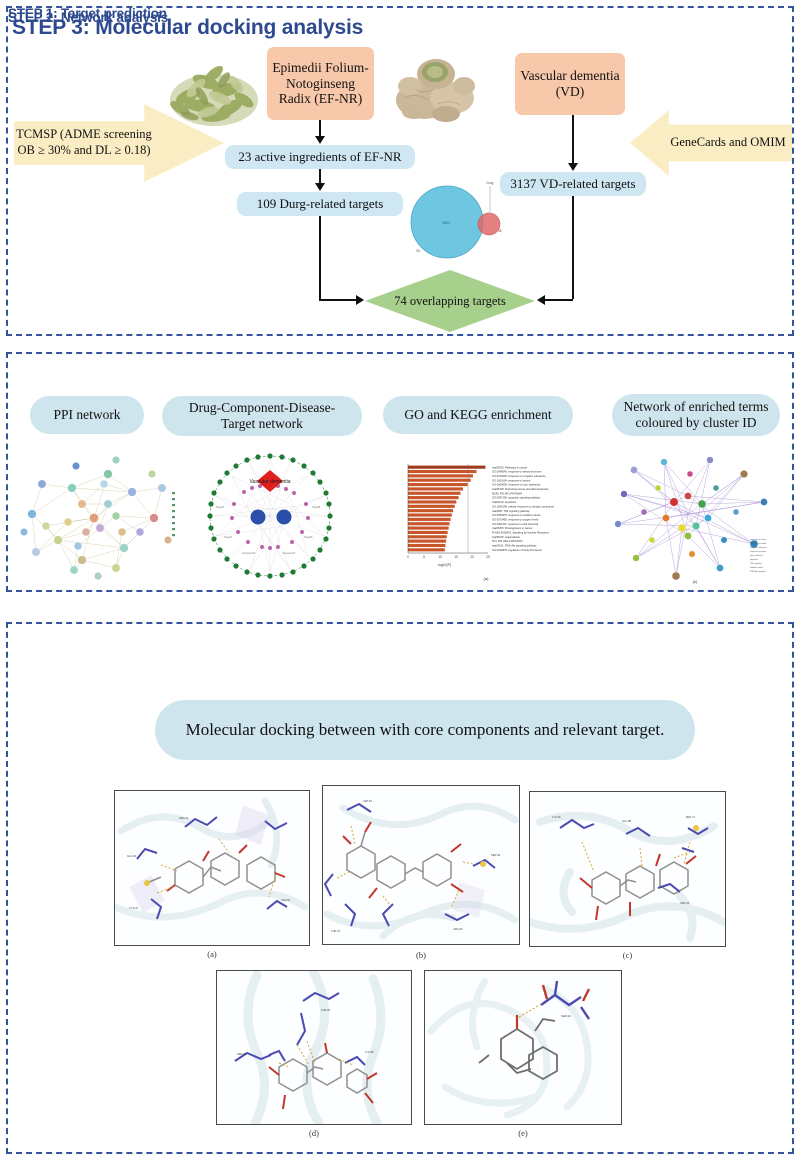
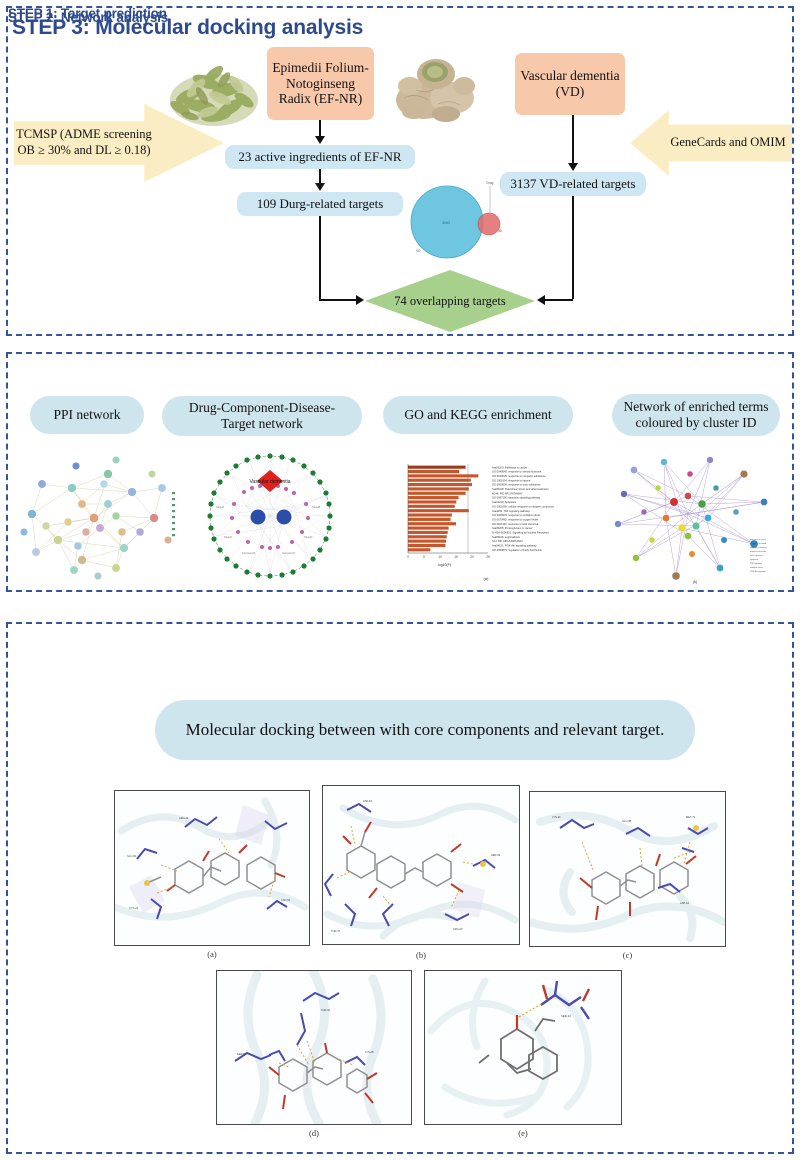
hsa05200: Pathways in cancer: 24 -> 18
GO:0048545: response to steroid hormone: 21 -> 16
GO:0010035: response to inorganic substance: 20 -> 22
GO:0009636: response to toxic substance: 19 -> 20
hsa05418: Fluid shear stress and atherosclerosis: 17 -> 19
M246: PID AP1 PATHWAY: 16 -> 18
hsa4665: TNF signaling pathway: 14 -> 19
GO:0001101: response to acid chemical: 13 -> 15
GO:0030879: regulation of body fluid levels: 12 -> 7
